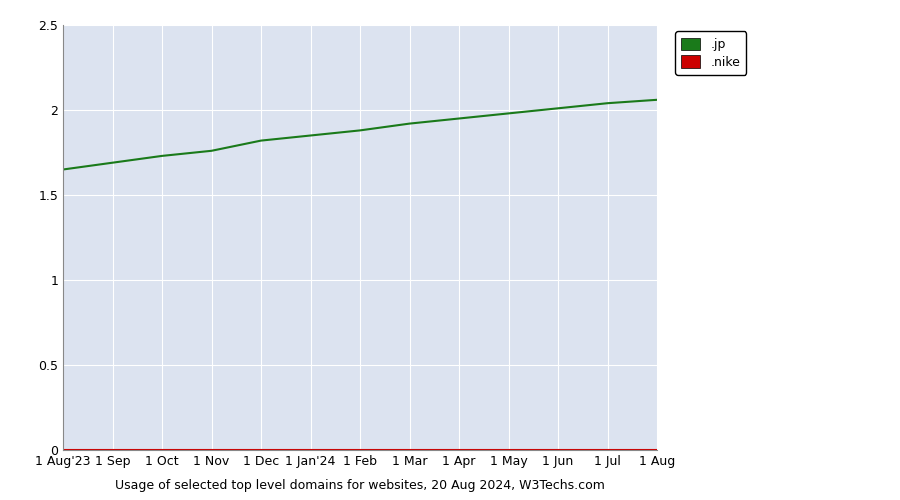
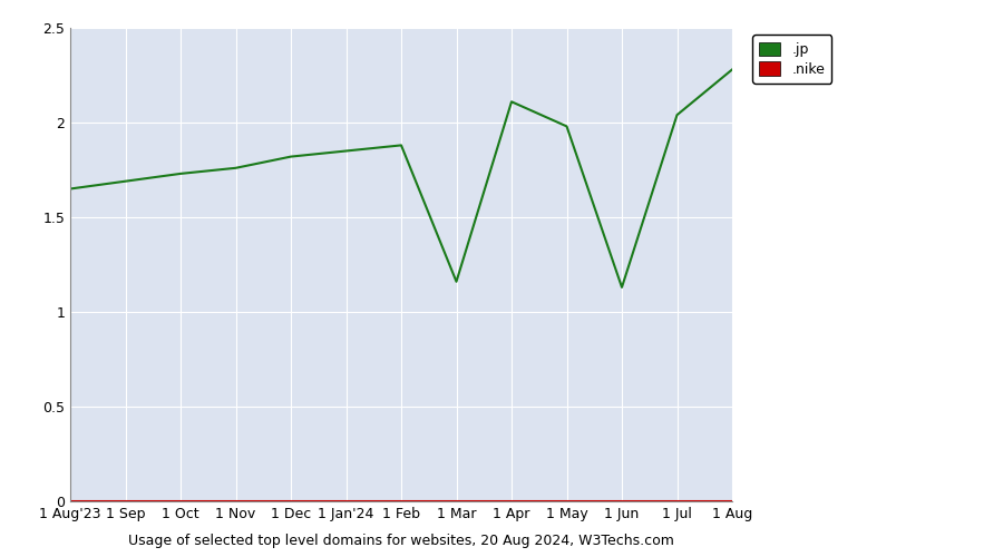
.jp/1 Mar: 1.92 -> 1.16
.jp/1 Apr: 1.95 -> 2.11
.jp/1 Jun: 2.01 -> 1.13
.jp/1 Aug: 2.06 -> 2.28
